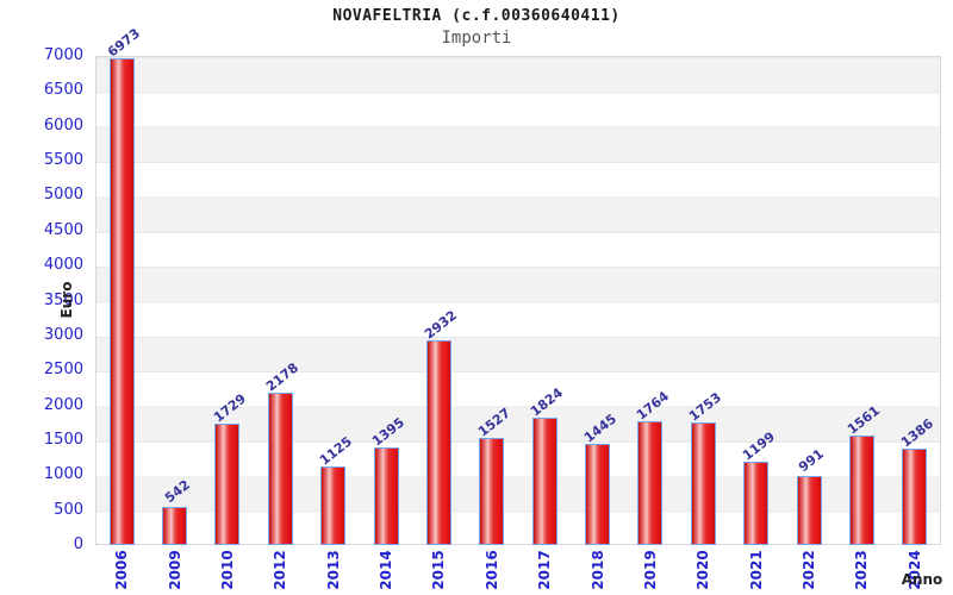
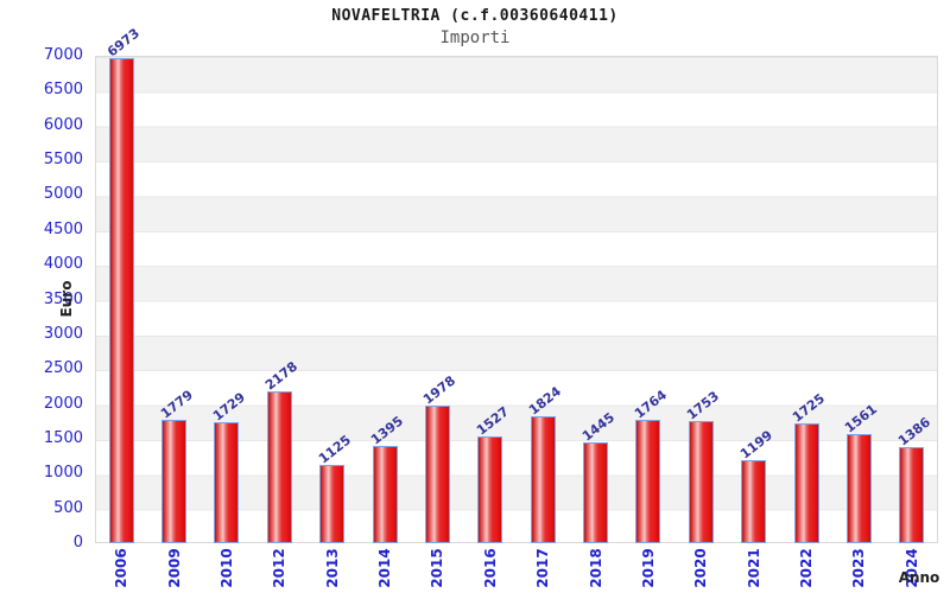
2009: 542 -> 1779
2015: 2932 -> 1978
2022: 991 -> 1725
